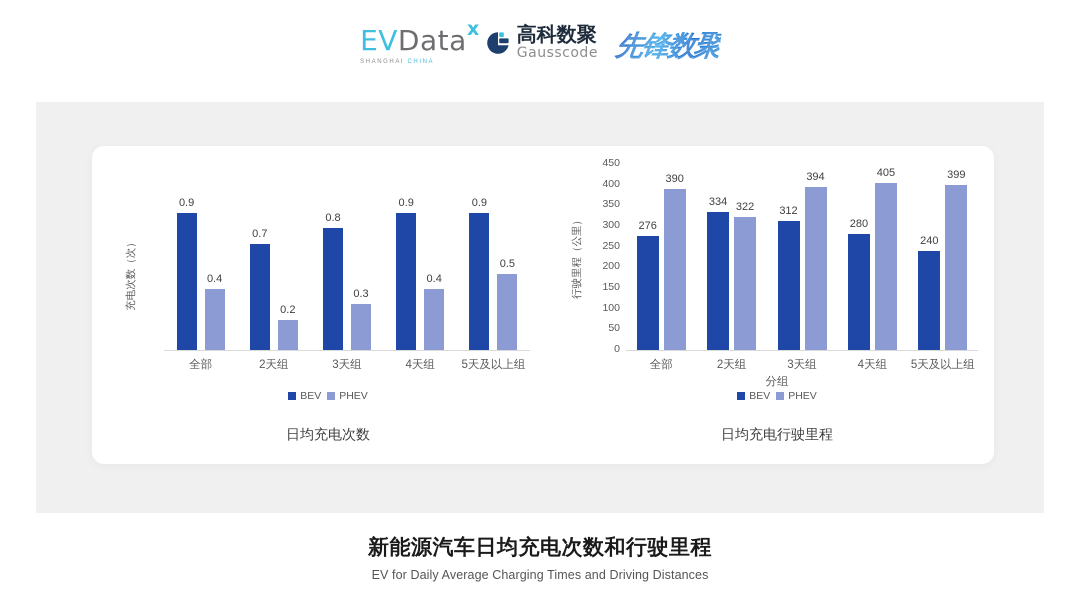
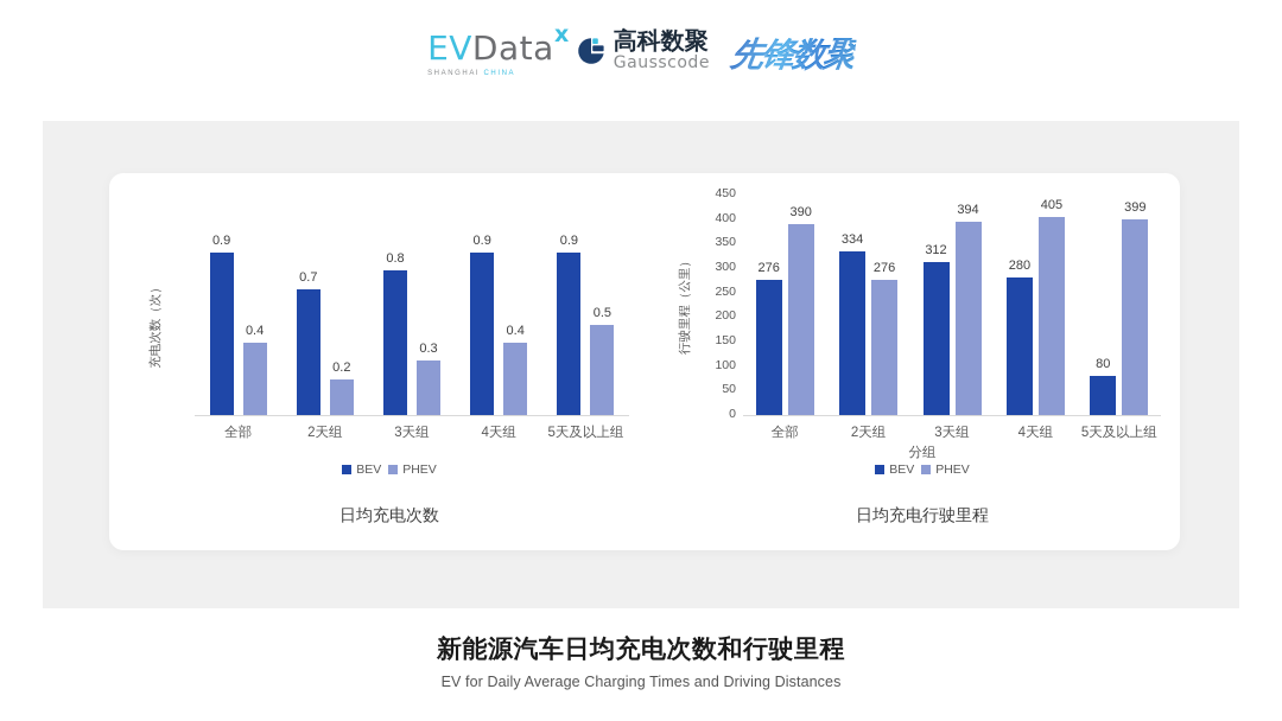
日均充电行驶里程/PHEV/2天组: 322 -> 276
日均充电行驶里程/BEV/5天及以上组: 240 -> 80
